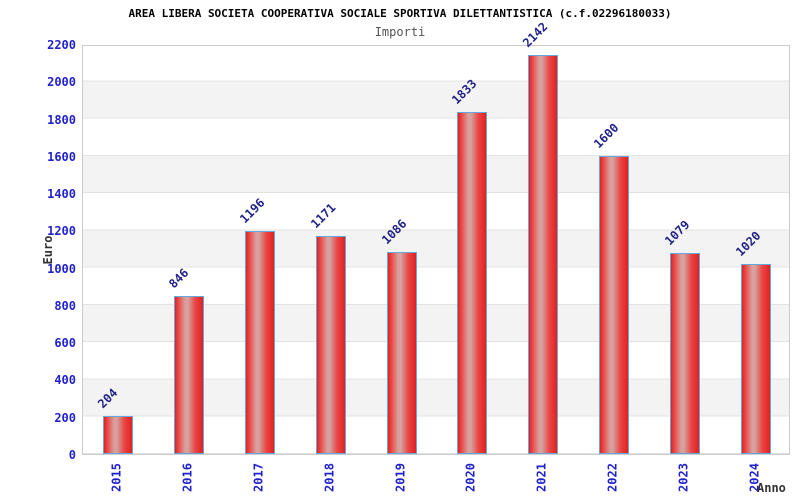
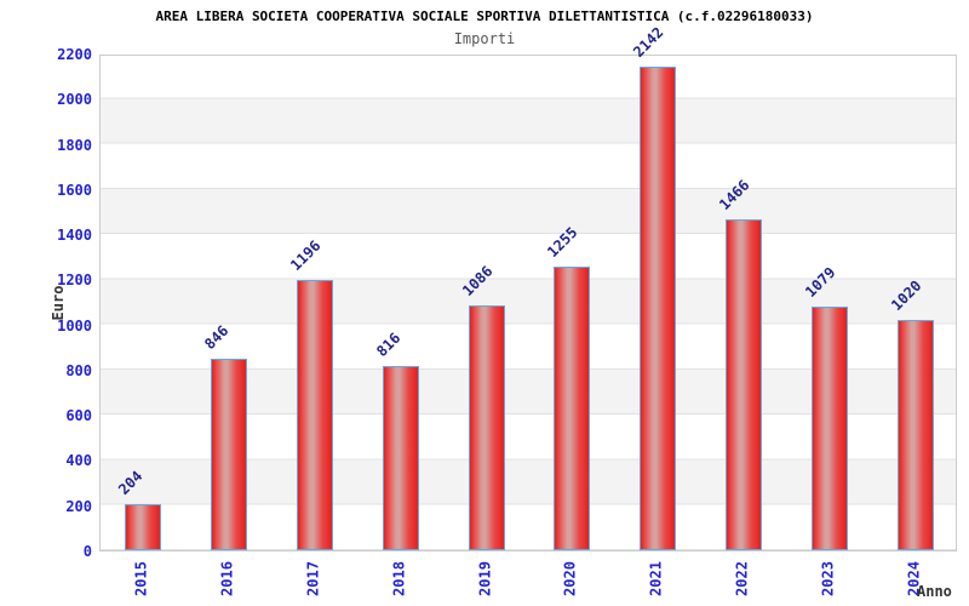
2018: 1171 -> 816
2020: 1833 -> 1255
2022: 1600 -> 1466
